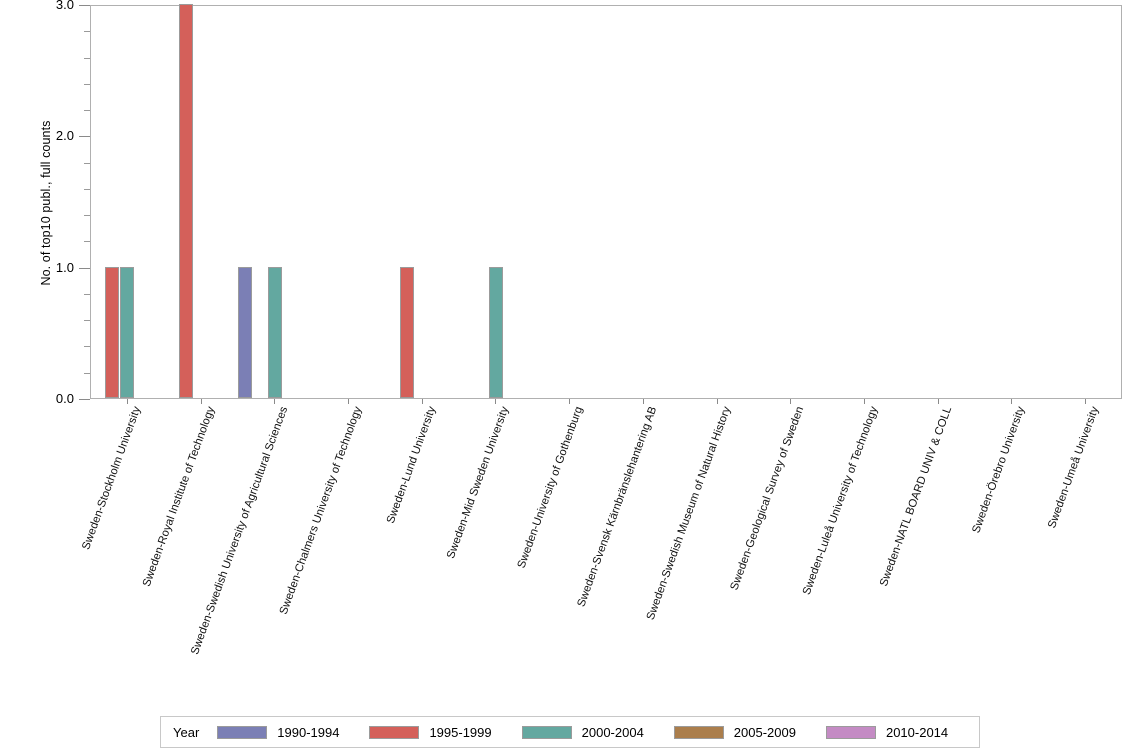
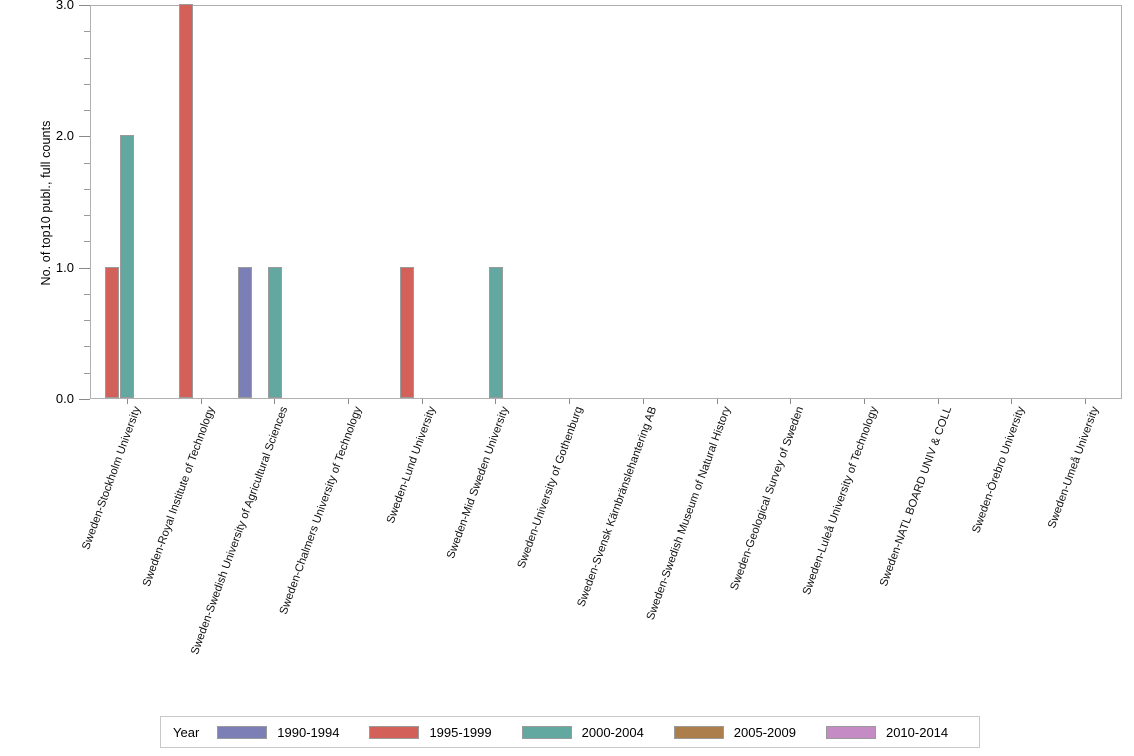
2000-2004/Sweden-Stockholm University: 1 -> 2
